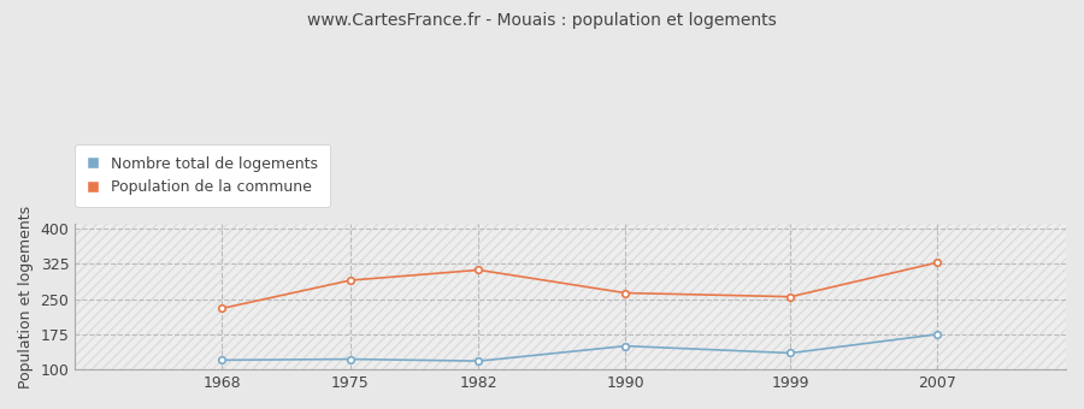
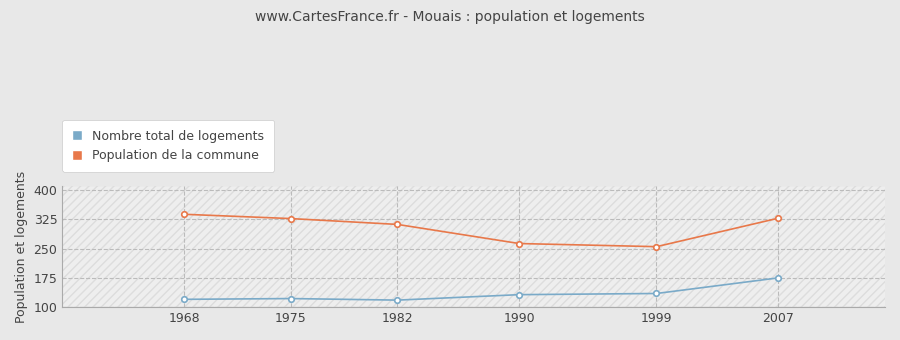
Population de la commune/1968: 230 -> 338
Population de la commune/1975: 290 -> 327
Nombre total de logements/1990: 150 -> 132
